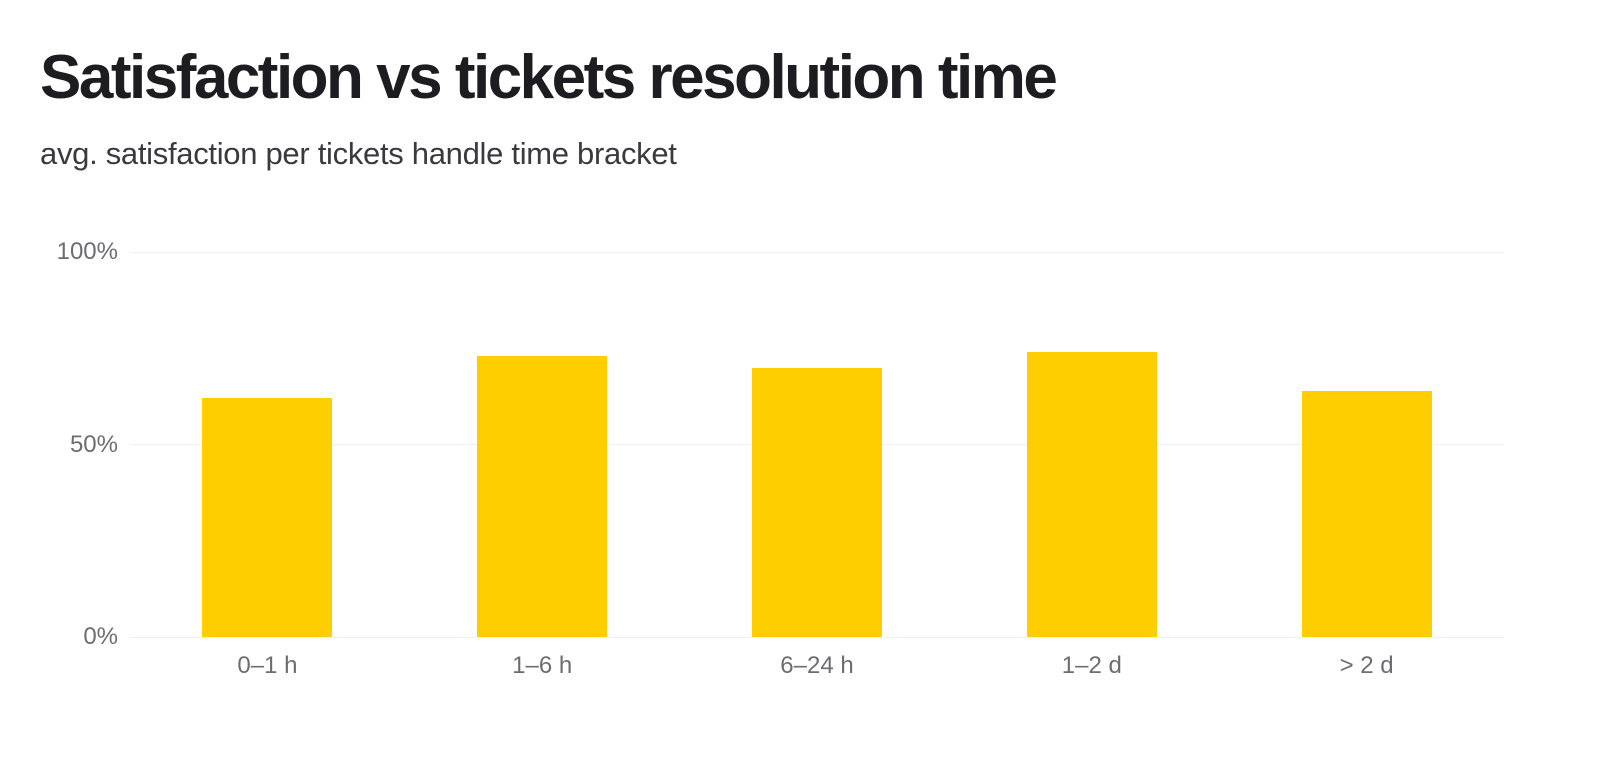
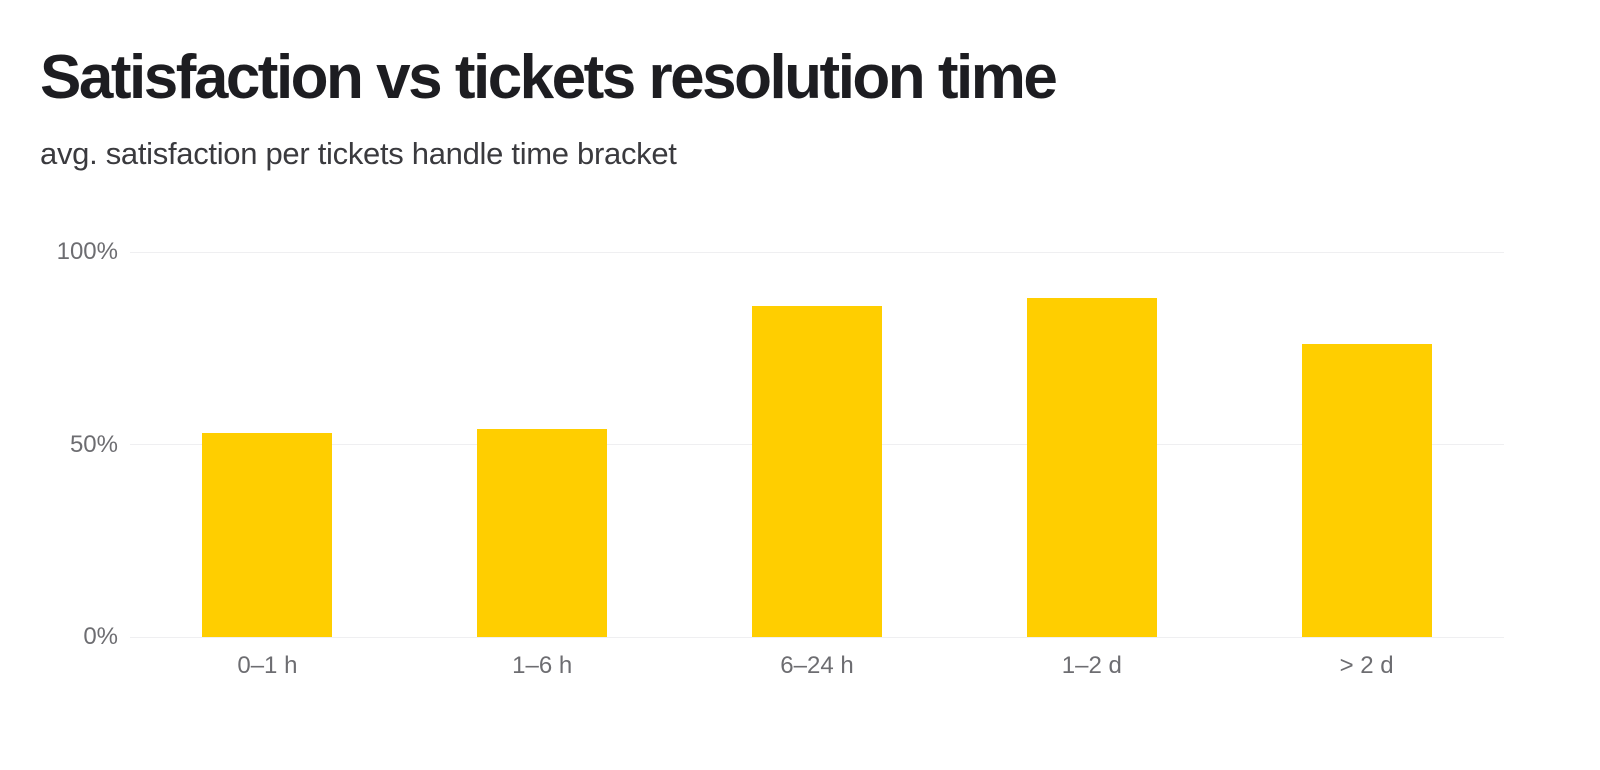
0–1 h: 62% -> 53%
1–6 h: 73% -> 54%
6–24 h: 70% -> 86%
1–2 d: 74% -> 88%
> 2 d: 64% -> 76%
